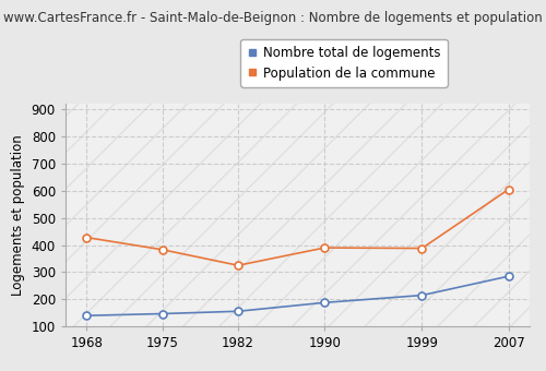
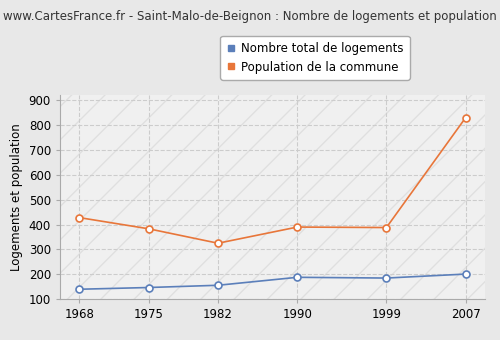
Nombre total de logements/1999: 215 -> 185
Nombre total de logements/2007: 285 -> 201
Population de la commune/2007: 605 -> 830
